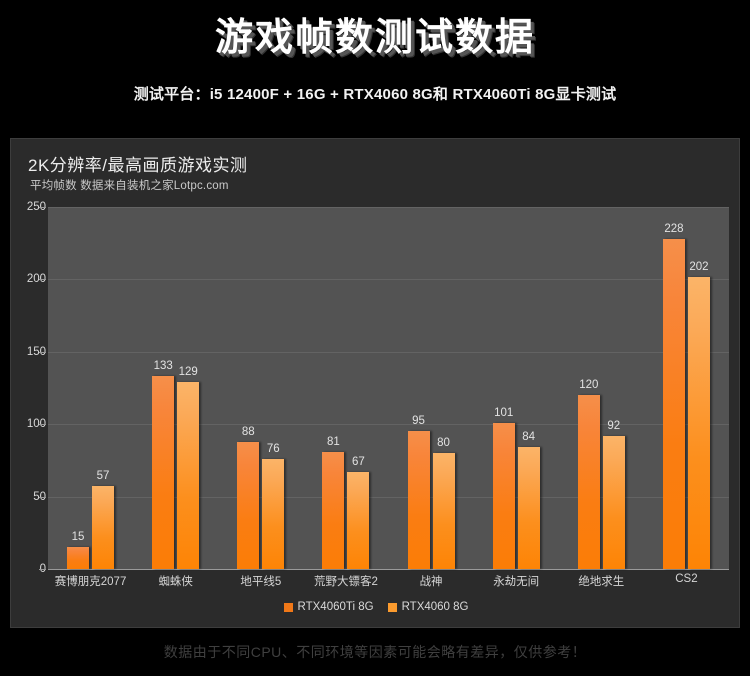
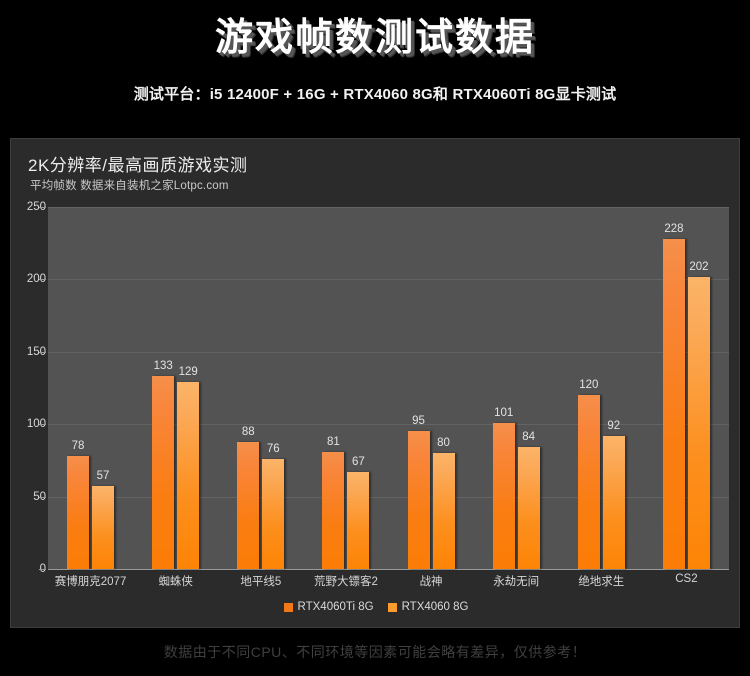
RTX4060Ti 8G/赛博朋克2077: 15 -> 78
